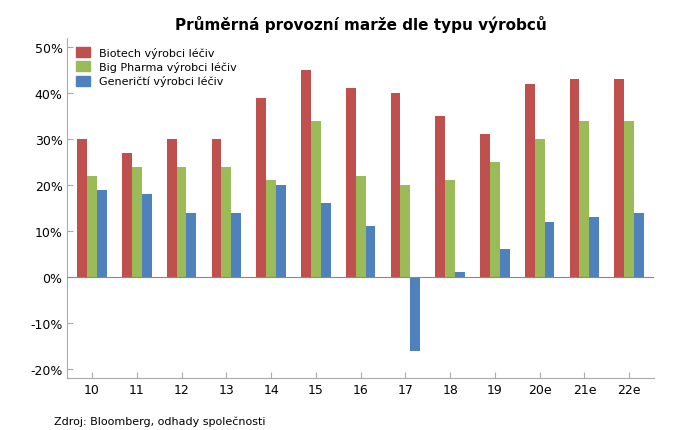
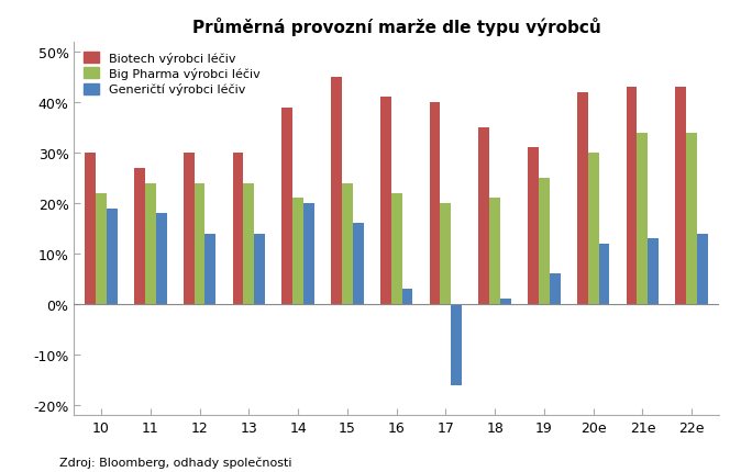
Big Pharma výrobci léčiv/15: 34% -> 24%
Generičtí výrobci léčiv/16: 11% -> 3%
